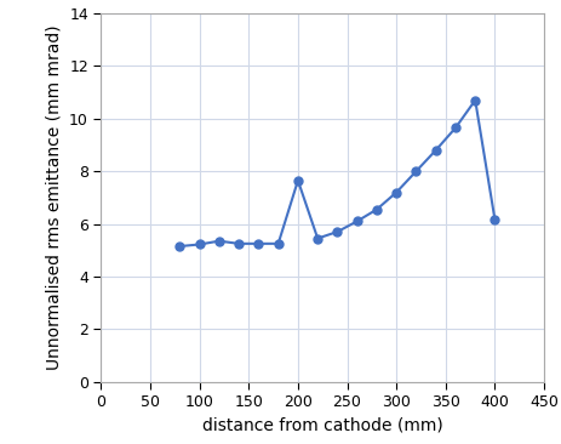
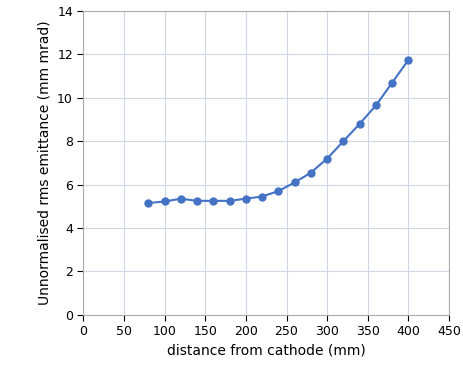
200: 7.65 -> 5.35
400: 6.15 -> 11.75
